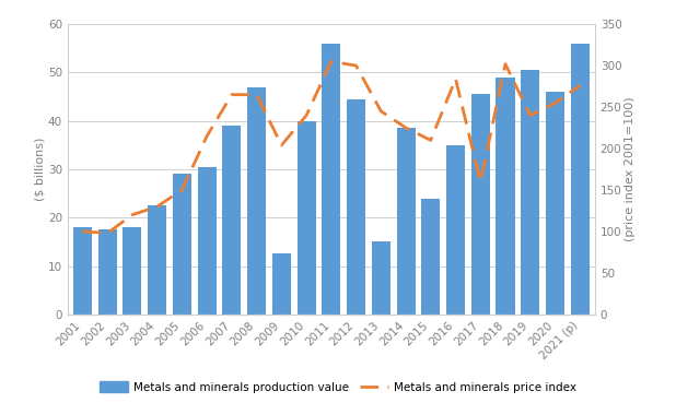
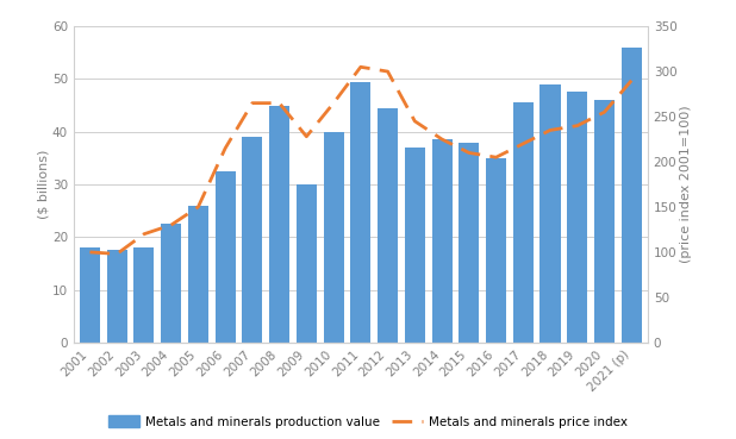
Metals and minerals production value/2005: 29.0 -> 26.0
Metals and minerals production value/2006: 30.5 -> 32.5
Metals and minerals production value/2008: 47.0 -> 45.0
Metals and minerals production value/2009: 12.5 -> 30.0
Metals and minerals price index/2009: 204 -> 228
Metals and minerals price index/2010: 240 -> 265
Metals and minerals production value/2011: 56.0 -> 49.5
Metals and minerals production value/2013: 15.0 -> 37.0
Metals and minerals production value/2015: 24.0 -> 38.0
Metals and minerals price index/2016: 284 -> 205
Metals and minerals price index/2017: 160 -> 220
Metals and minerals price index/2018: 302 -> 235
Metals and minerals production value/2019: 50.5 -> 47.5
Metals and minerals price index/2021 (p): 276 -> 290
